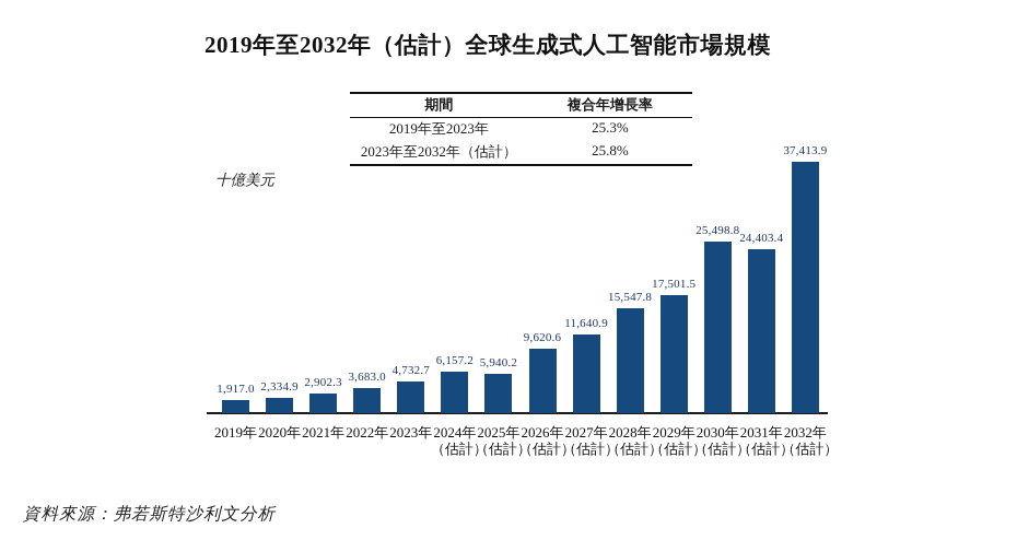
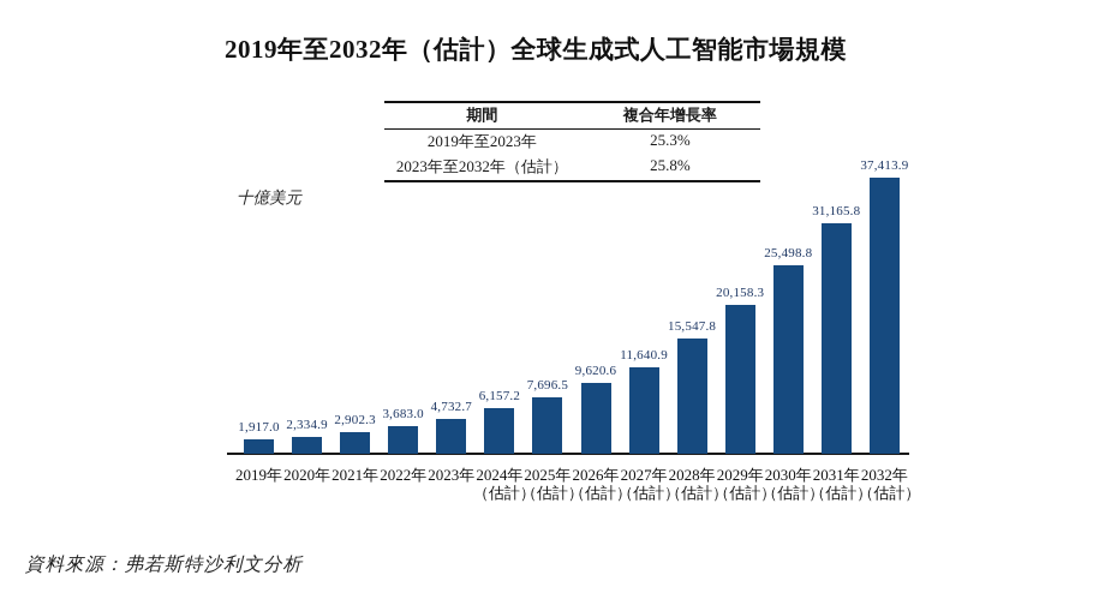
2025年（估計）: 5,940.2 -> 7,696.5
2029年（估計）: 17,501.5 -> 20,158.3
2031年（估計）: 24,403.4 -> 31,165.8
